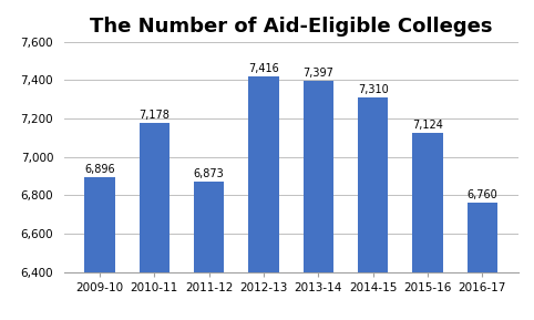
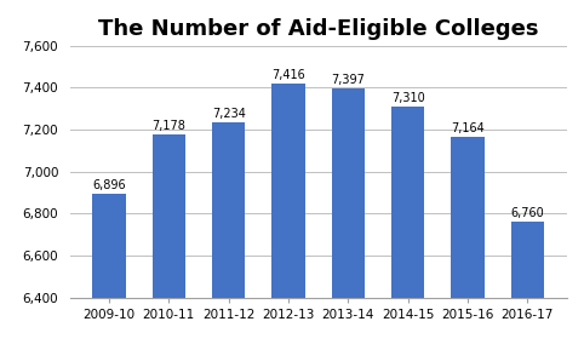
2011-12: 6,873 -> 7,234
2015-16: 7,124 -> 7,164
